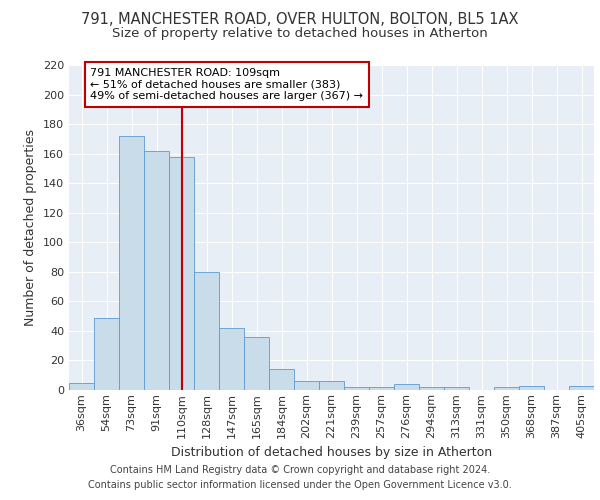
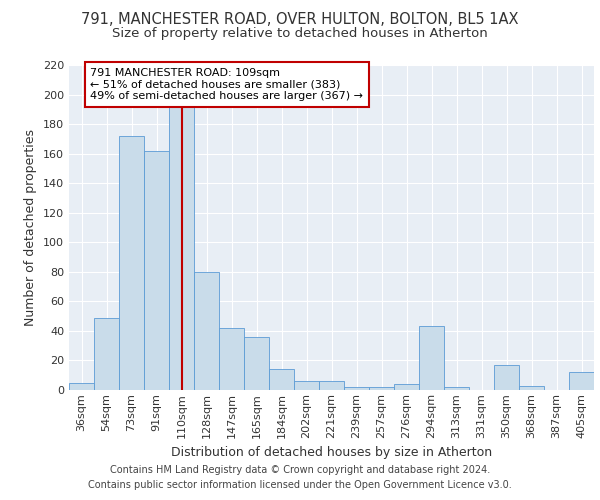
110sqm: 158 -> 192
294sqm: 2 -> 43
350sqm: 2 -> 17
405sqm: 3 -> 12
